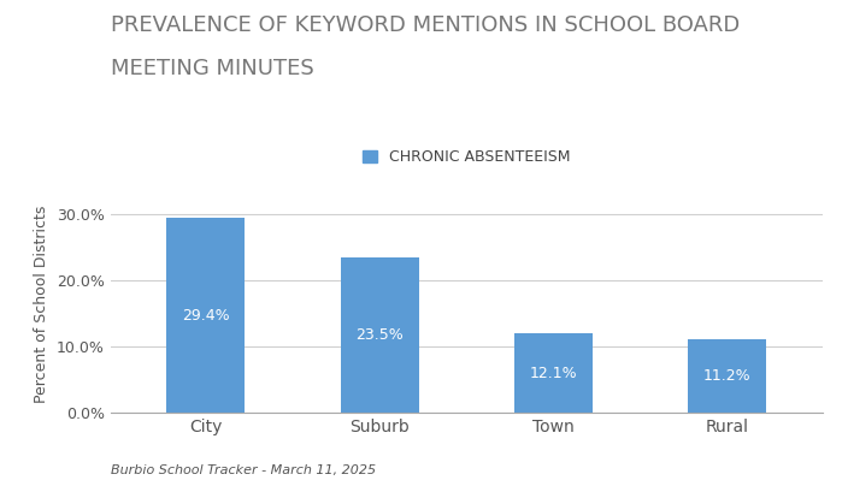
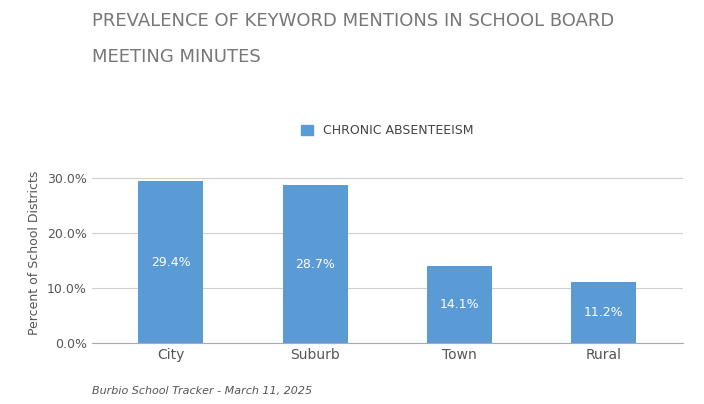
Suburb: 23.5% -> 28.7%
Town: 12.1% -> 14.1%
